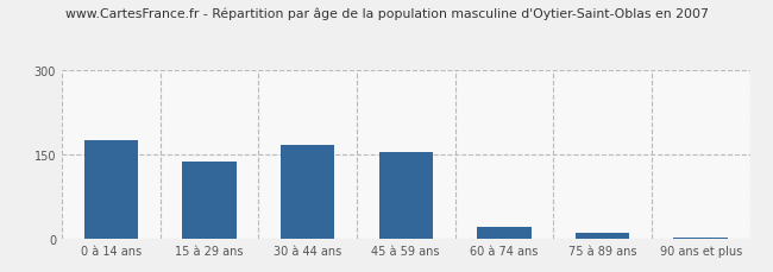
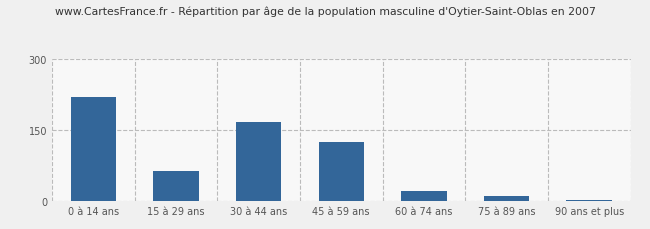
0 à 14 ans: 175 -> 220
15 à 29 ans: 138 -> 65
45 à 59 ans: 155 -> 125
